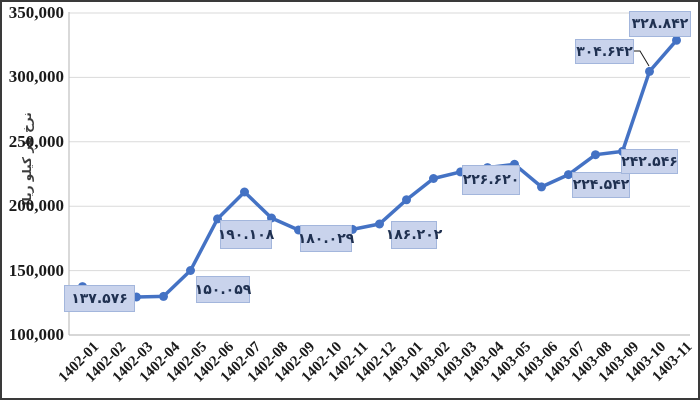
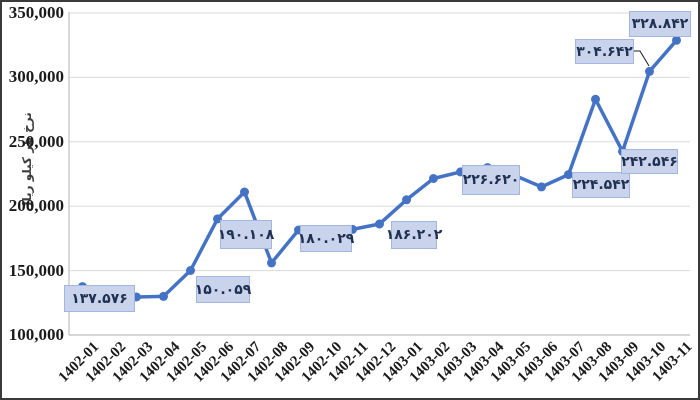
1402-08: 191000 -> 156000
1403-05: 232000 -> 224000
1403-08: 240000 -> 283000
